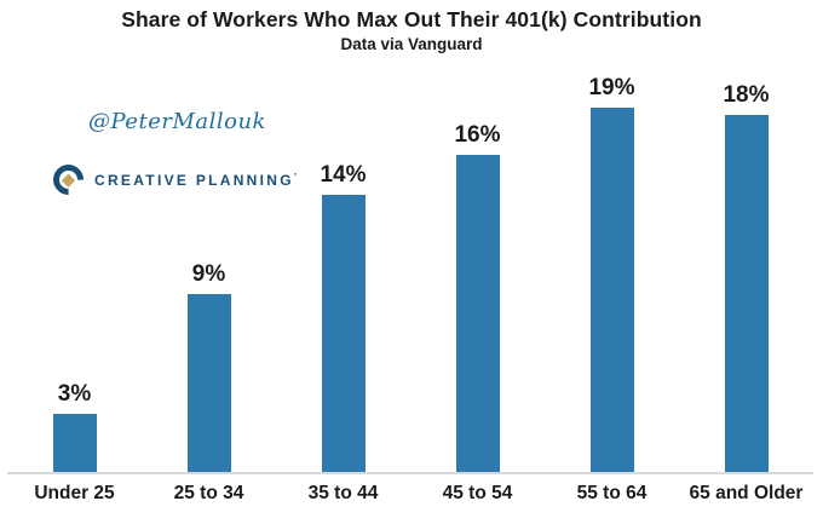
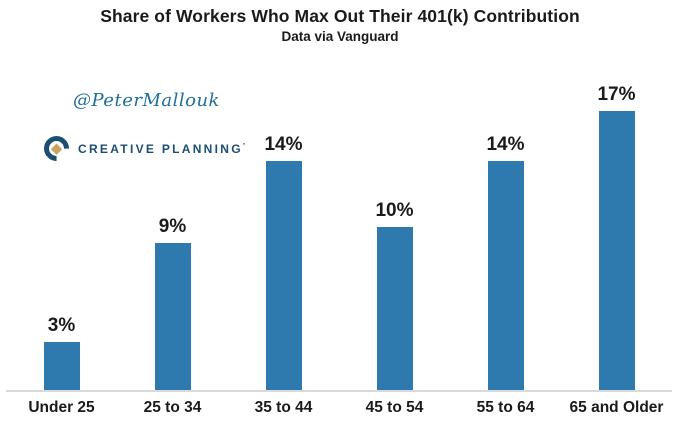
45 to 54: 16% -> 10%
55 to 64: 19% -> 14%
65 and Older: 18% -> 17%
